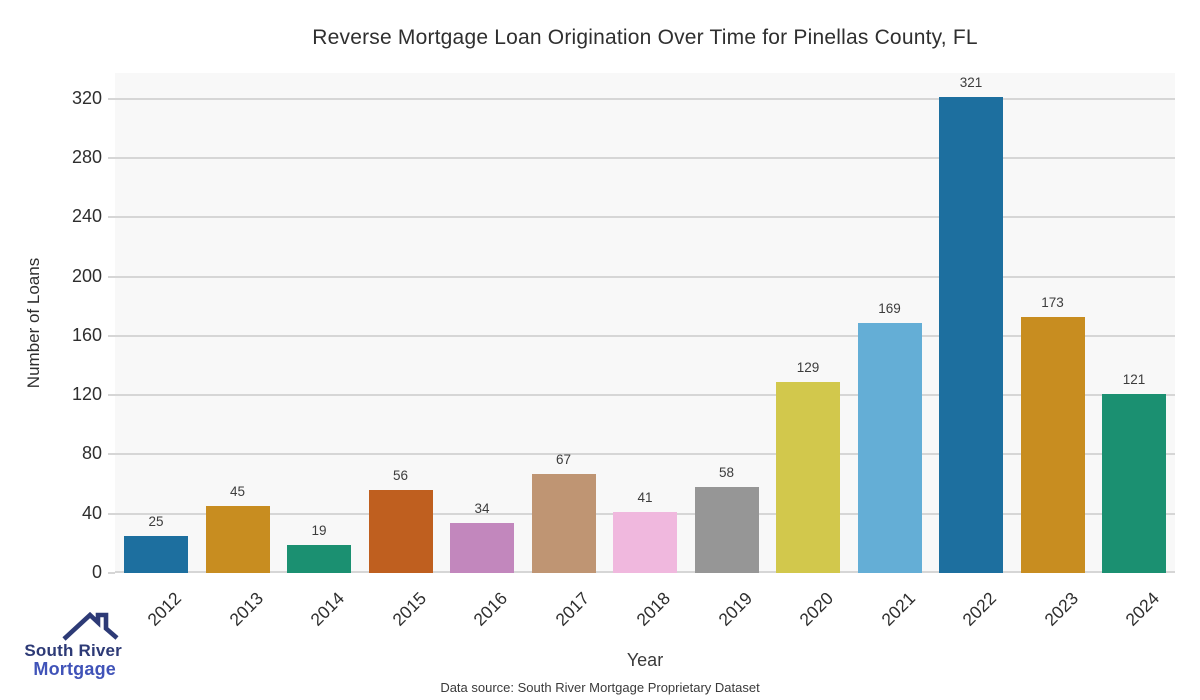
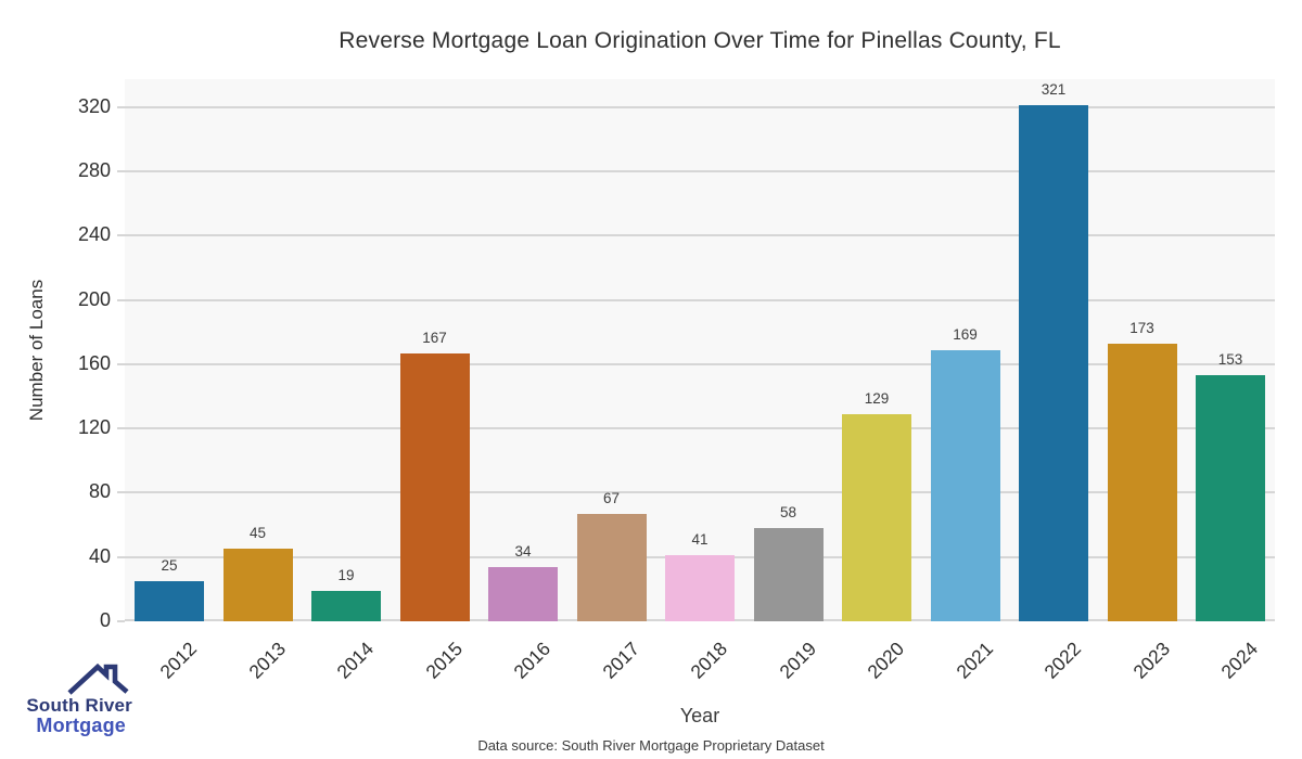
2015: 56 -> 167
2024: 121 -> 153
